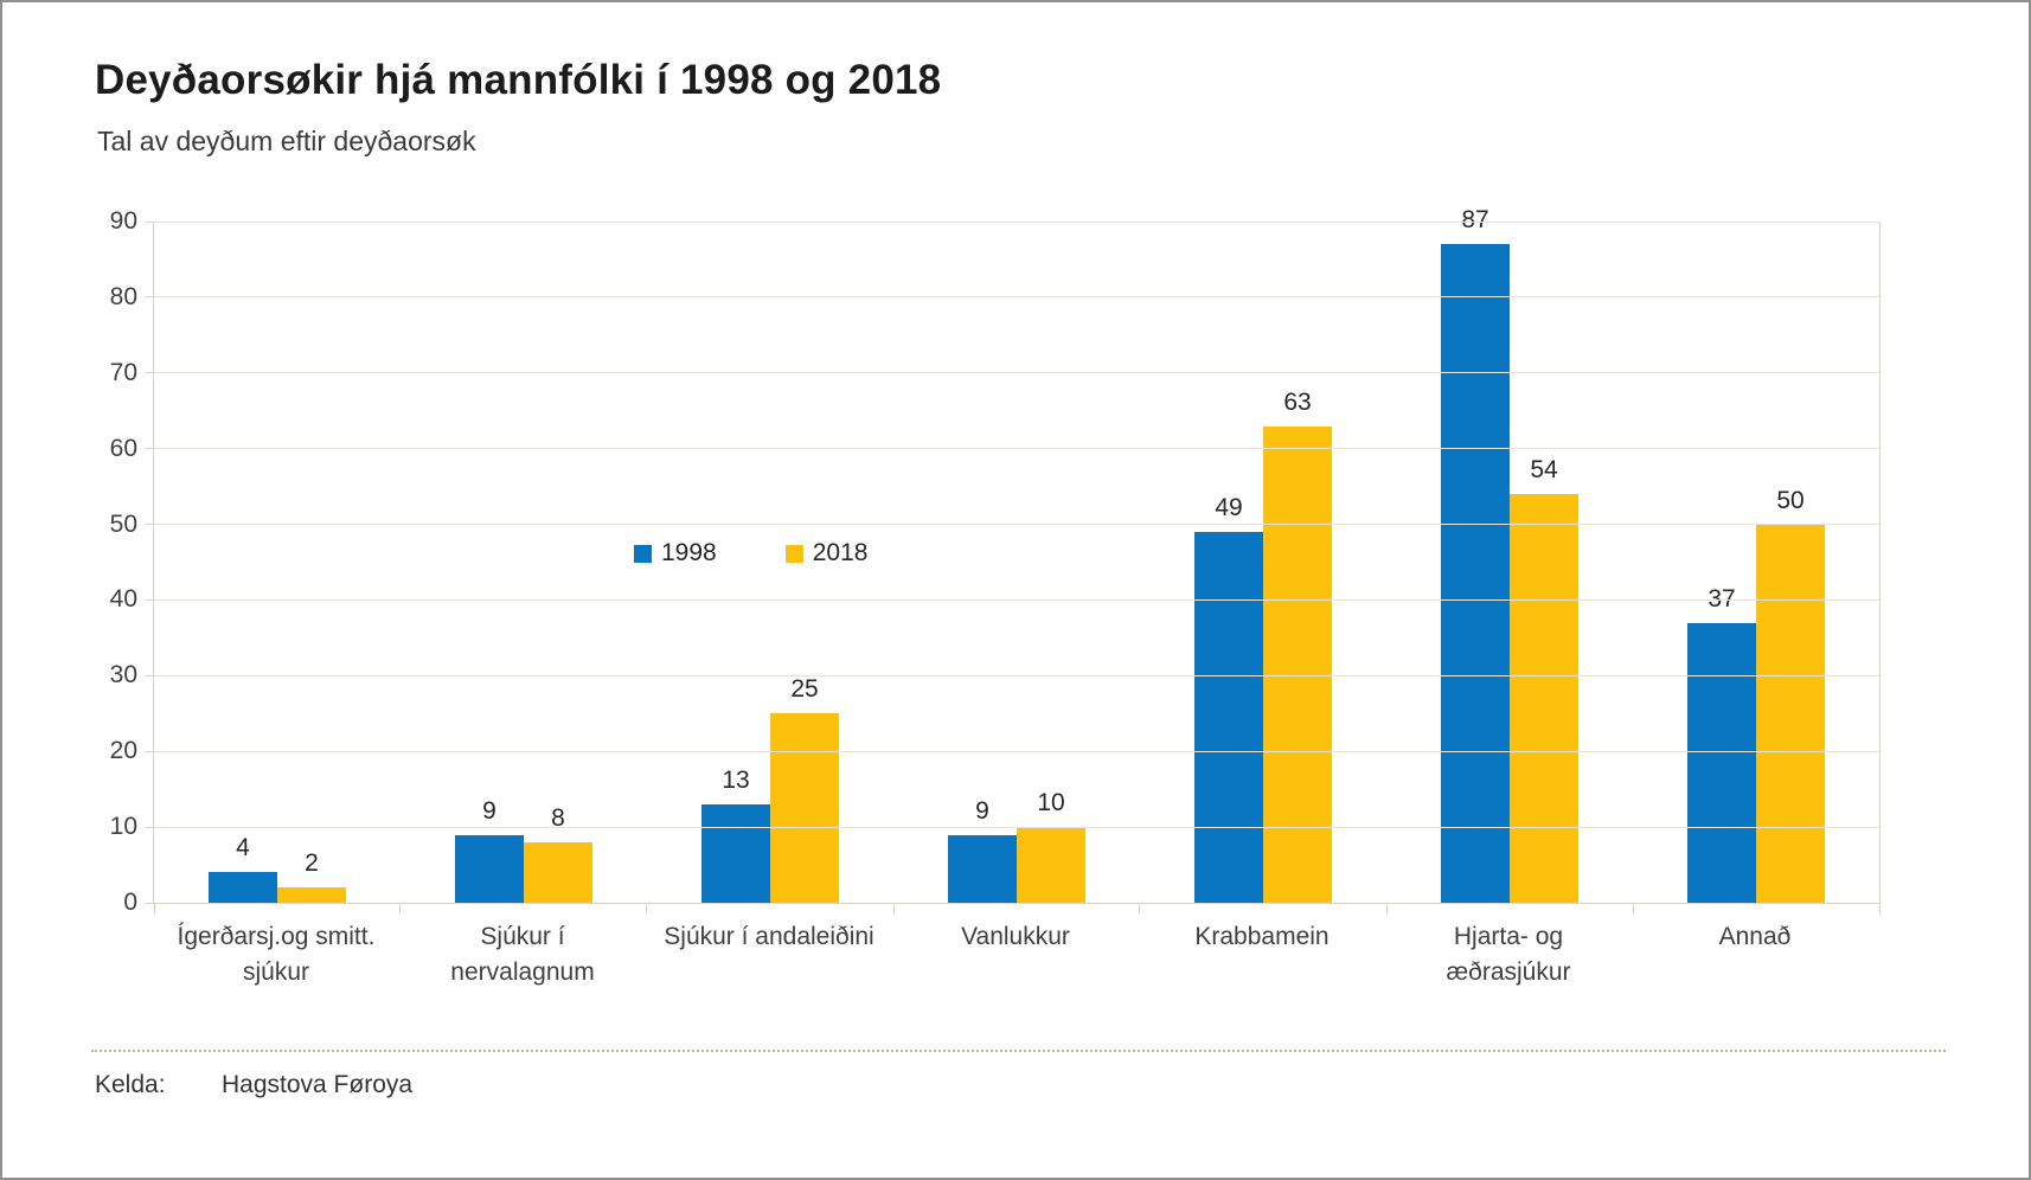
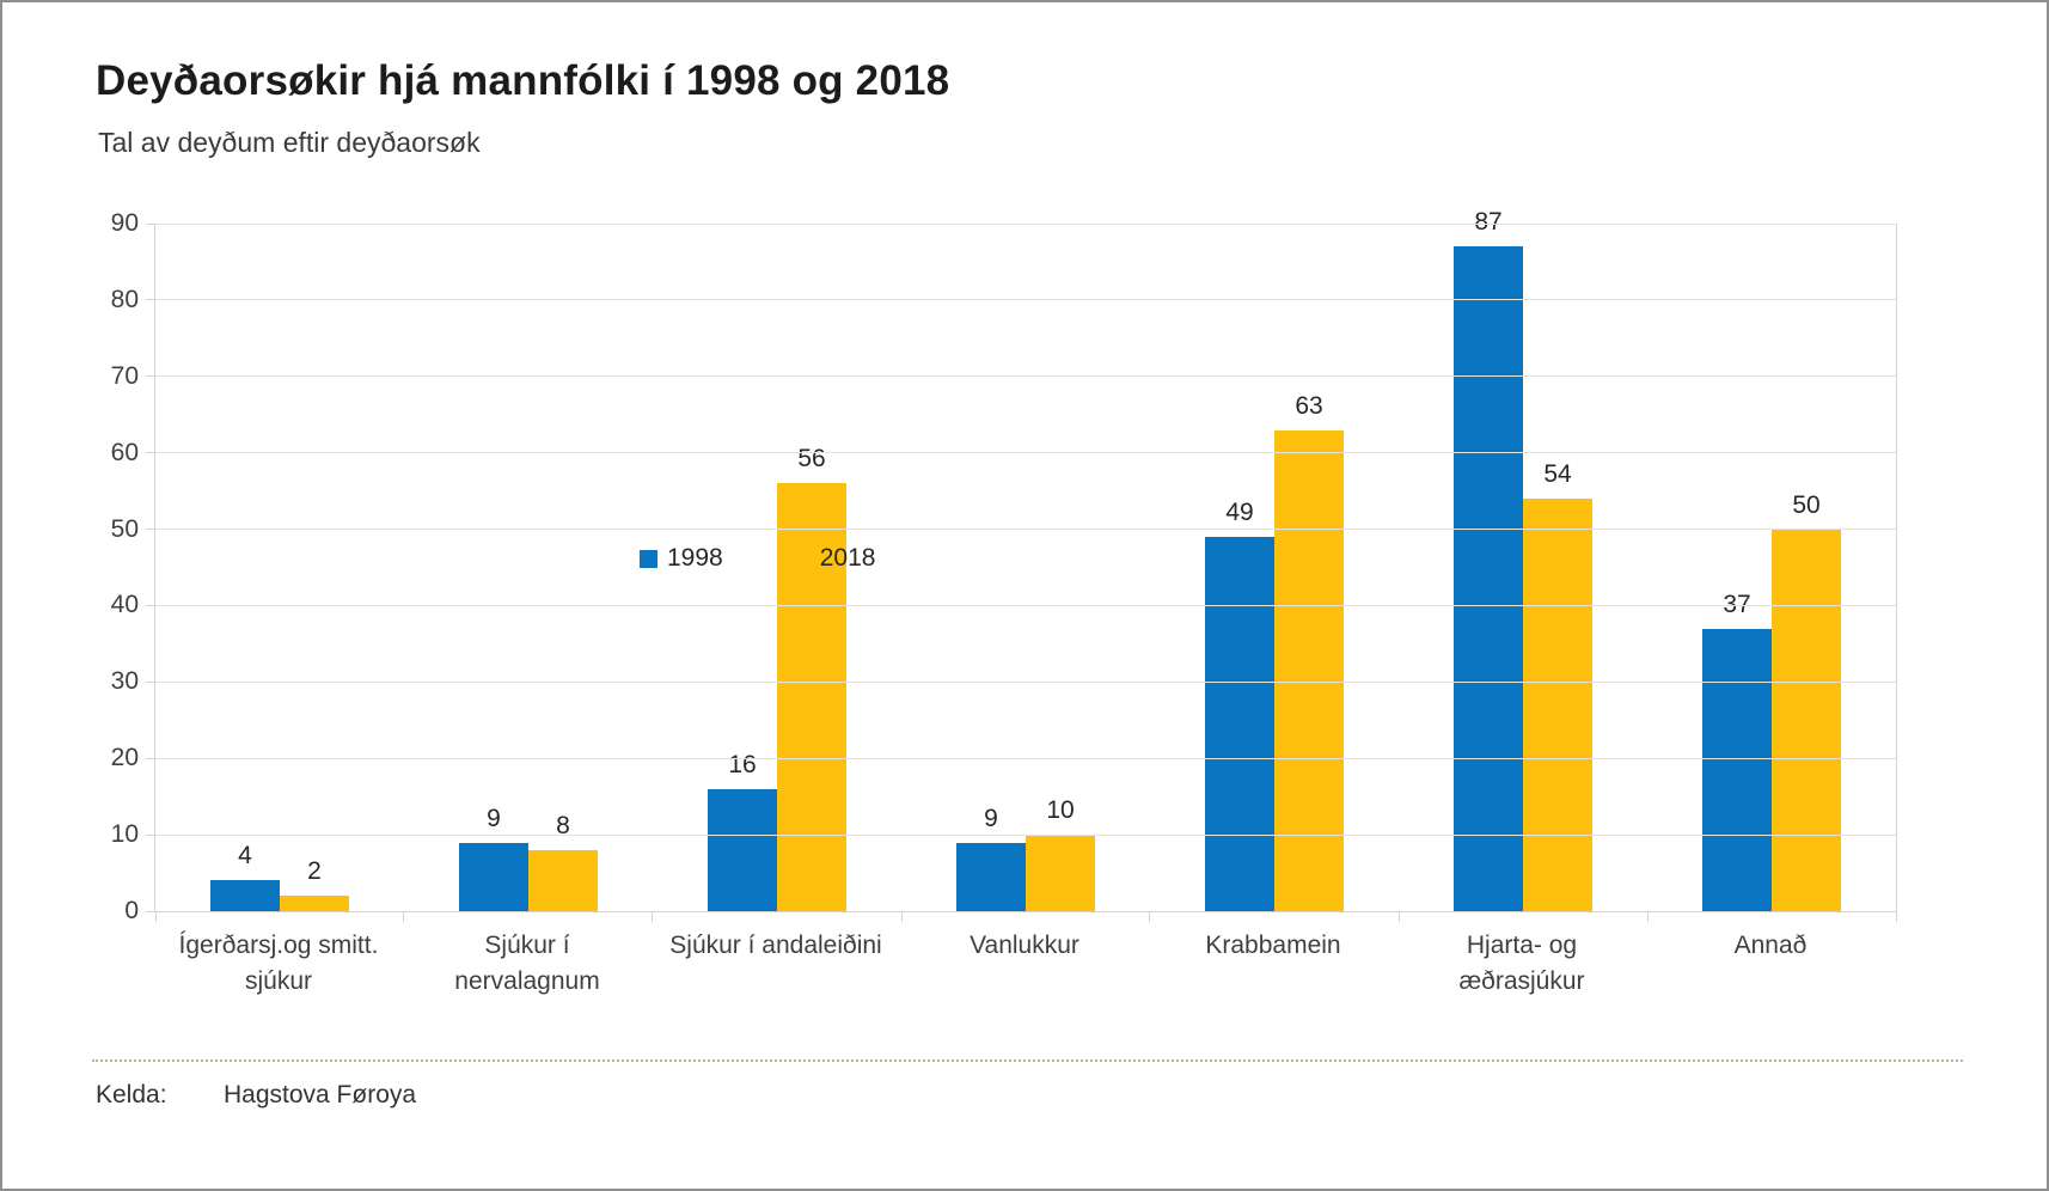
1998/Sjúkur í andaleiðini: 13 -> 16
2018/Sjúkur í andaleiðini: 25 -> 56
